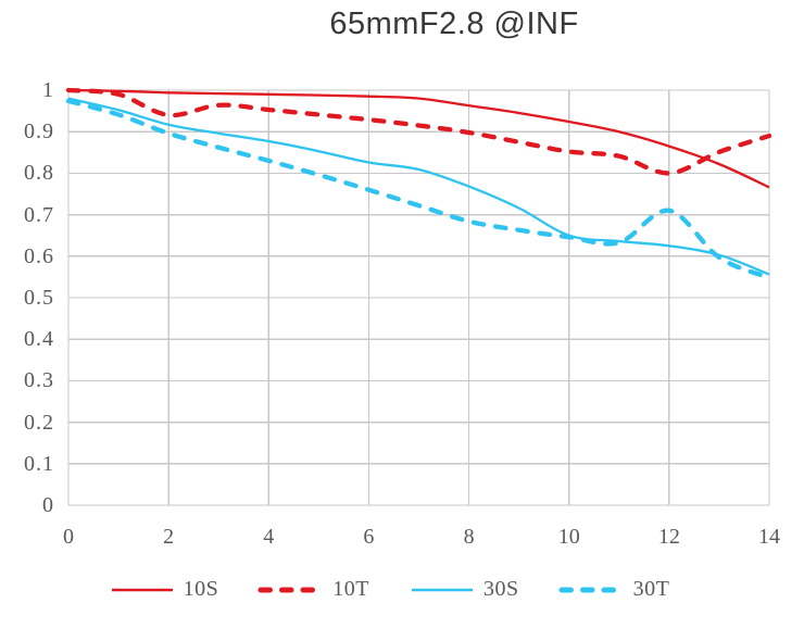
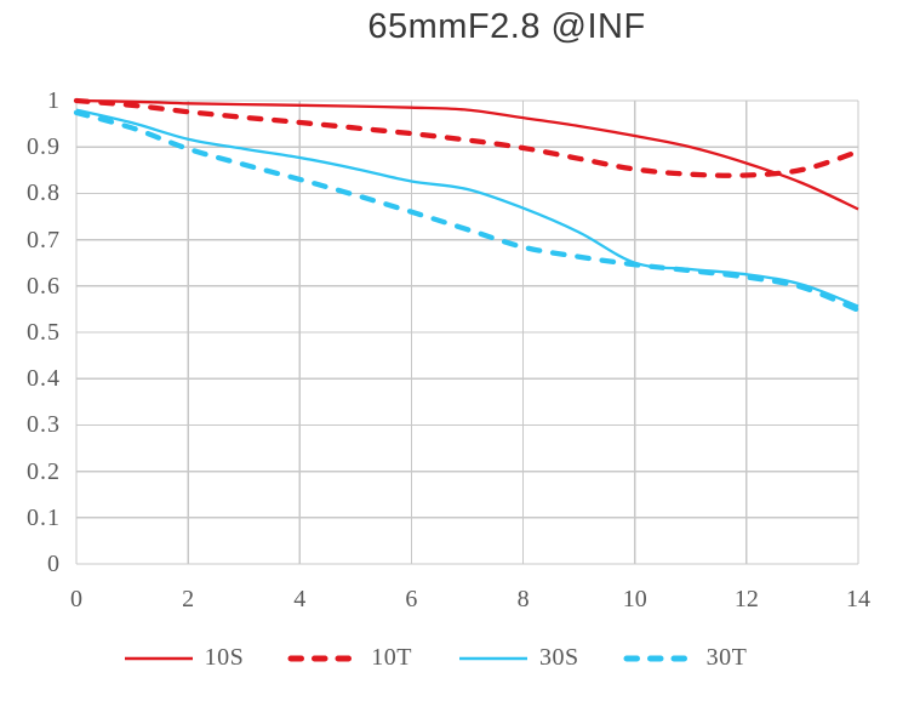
10T/2: 0.94 -> 0.98
10T/12: 0.80 -> 0.84
30T/12: 0.71 -> 0.62
